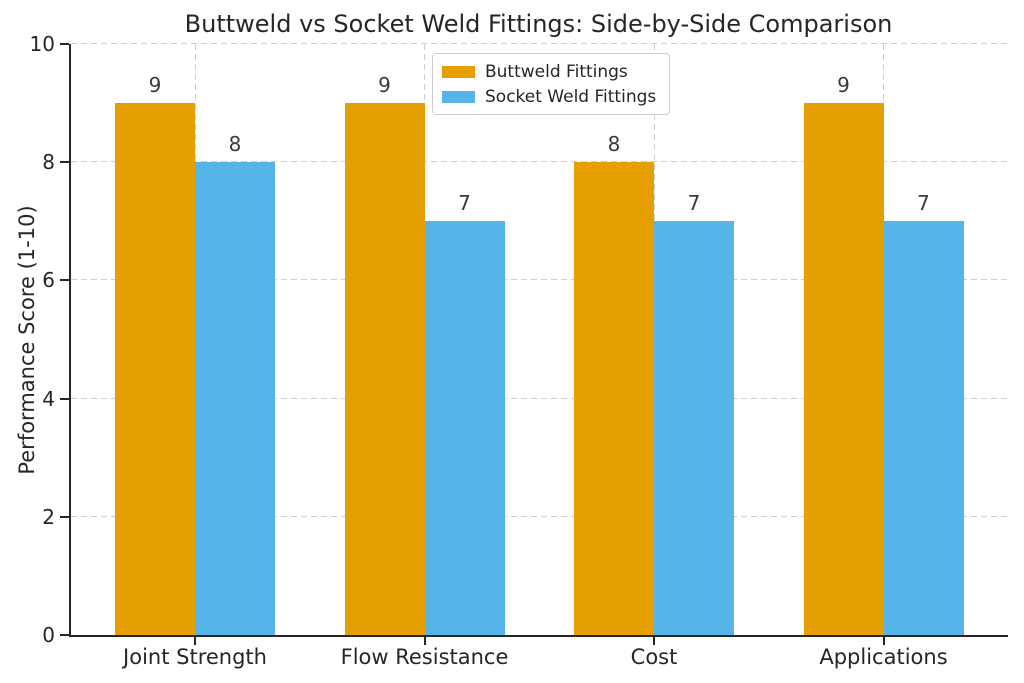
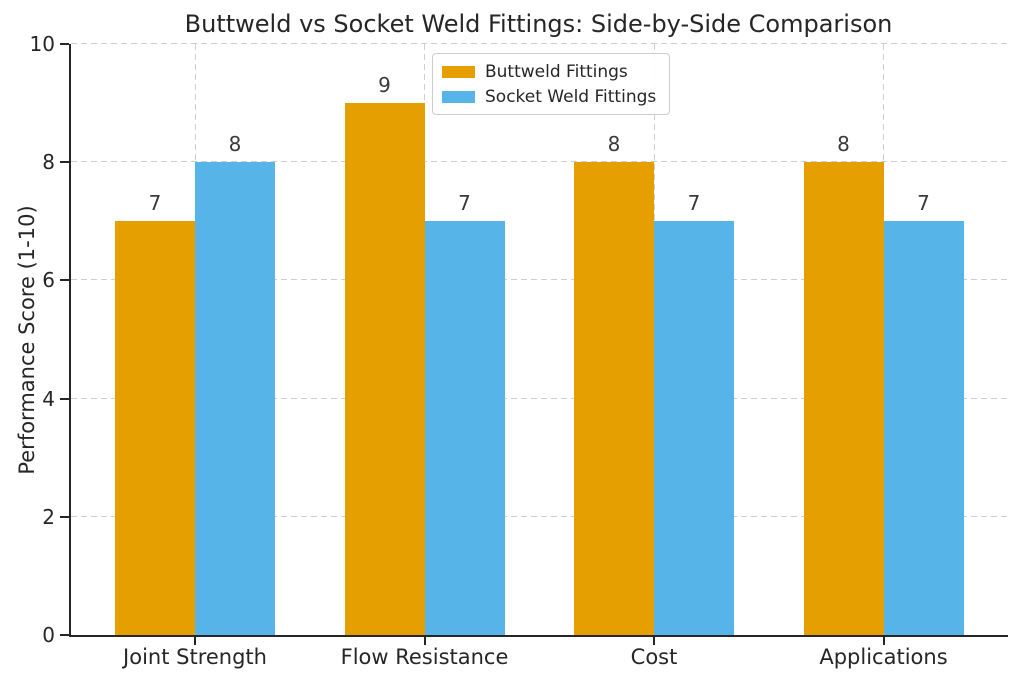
Buttweld Fittings/Joint Strength: 9 -> 7
Buttweld Fittings/Applications: 9 -> 8
